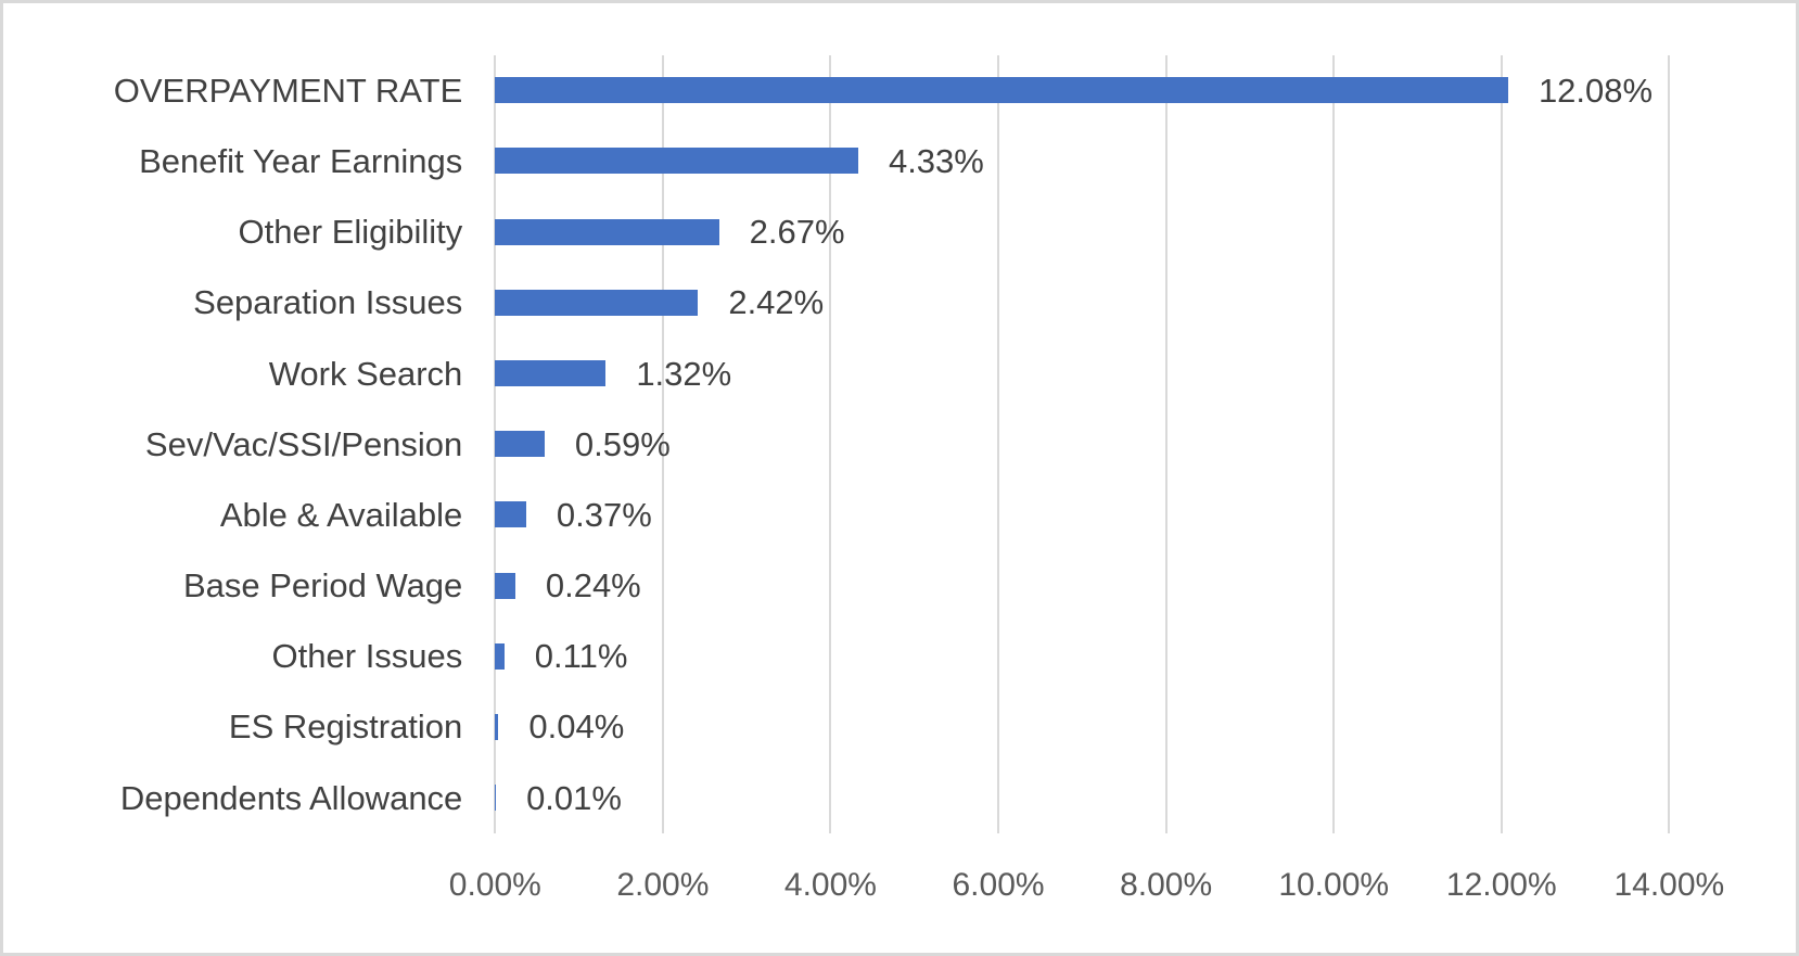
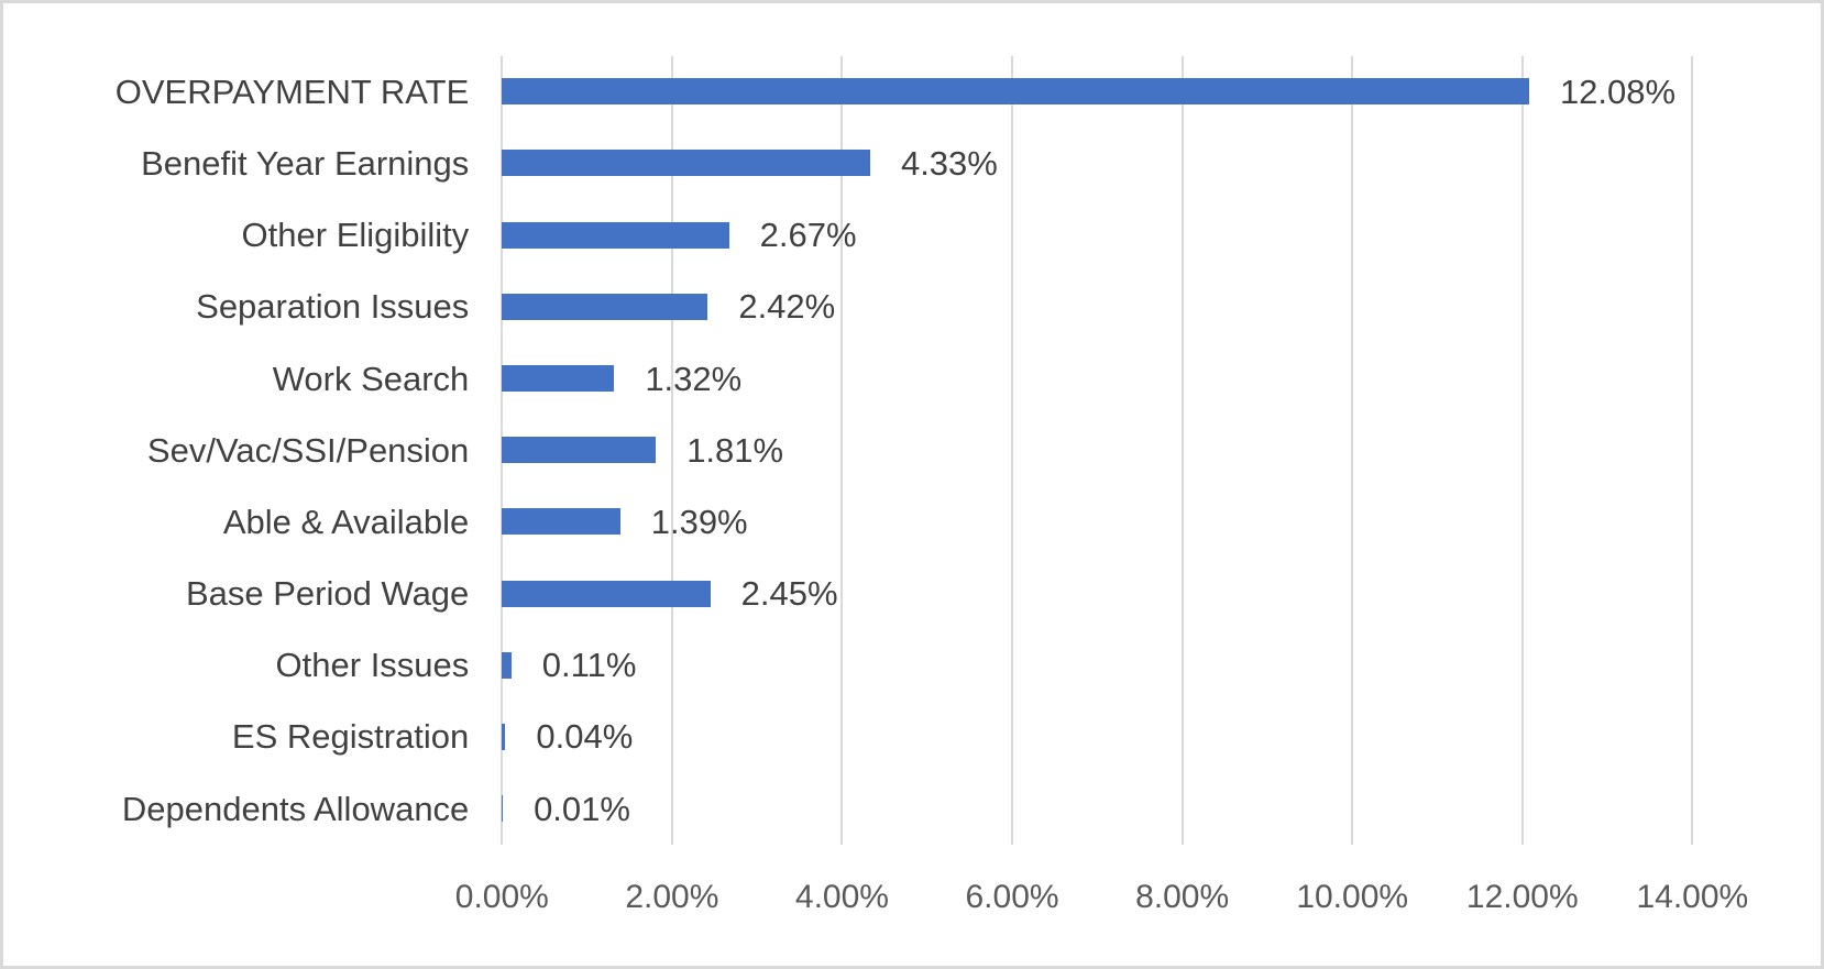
Sev/Vac/SSI/Pension: 0.59% -> 1.81%
Able & Available: 0.37% -> 1.39%
Base Period Wage: 0.24% -> 2.45%
